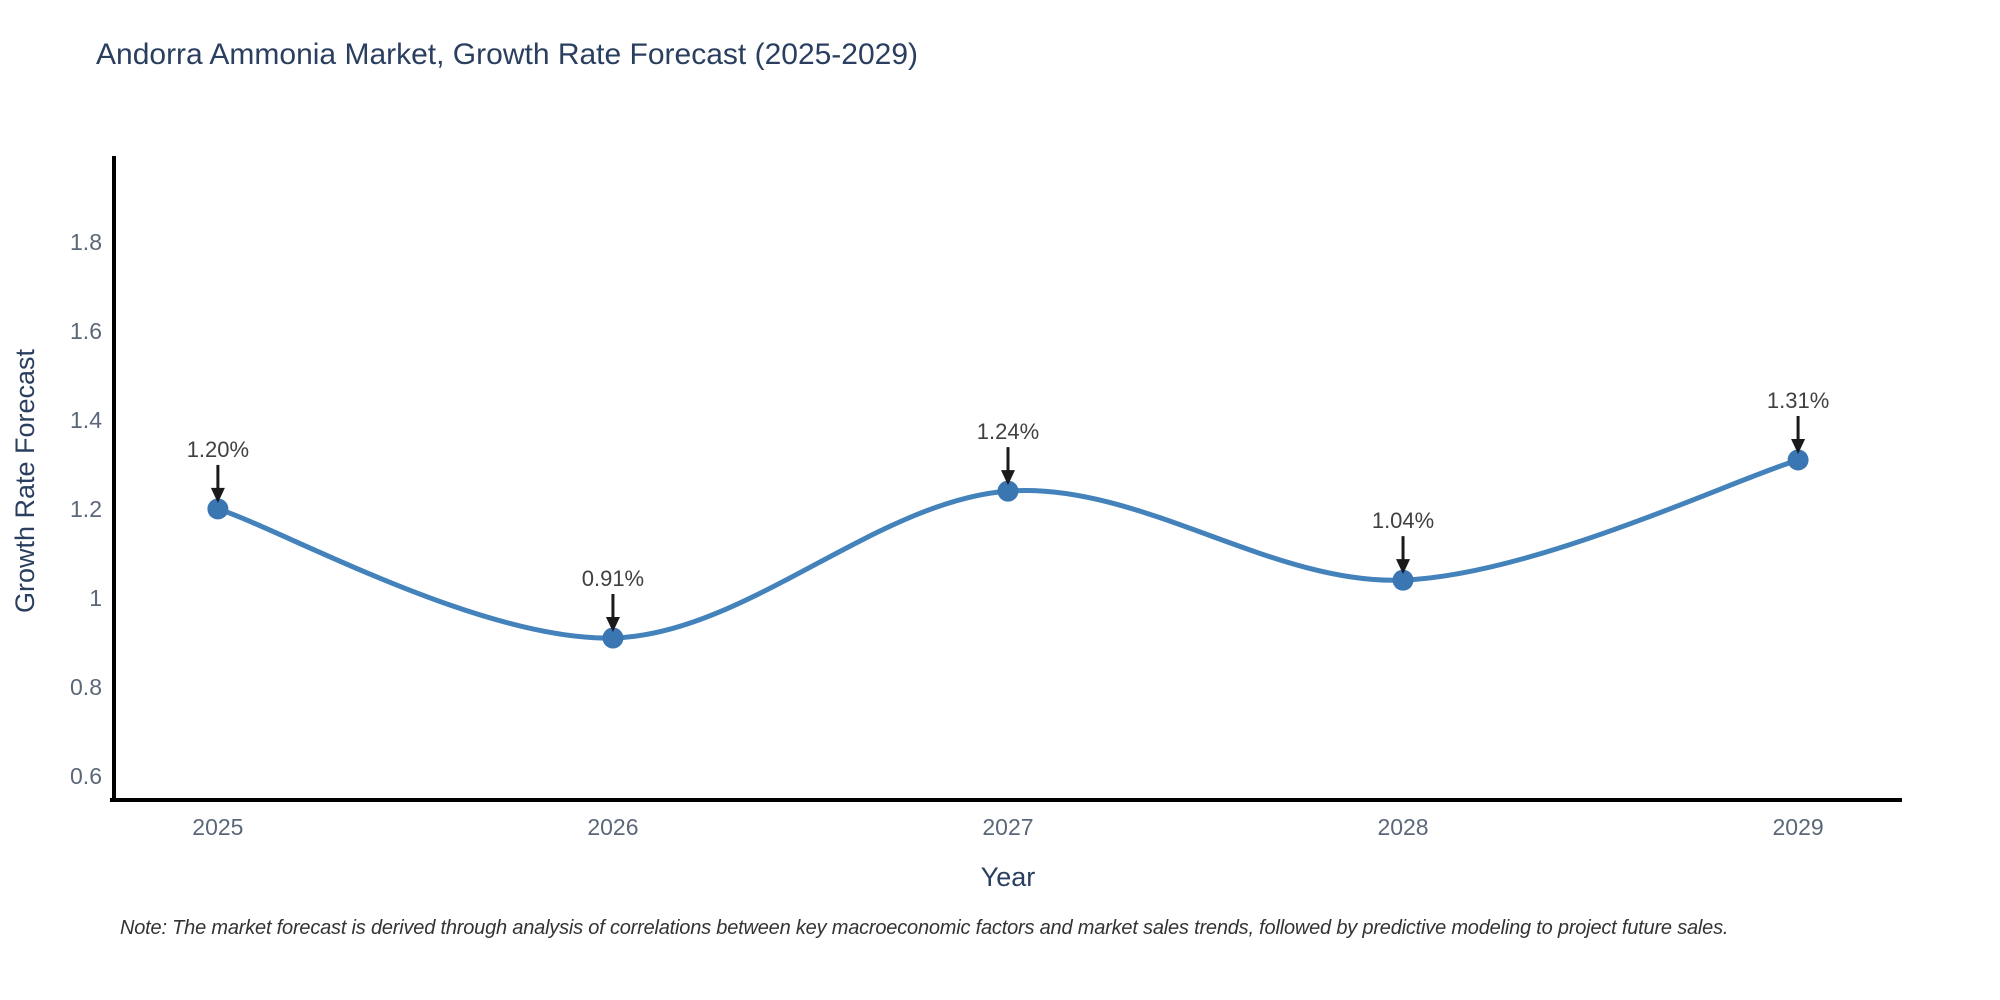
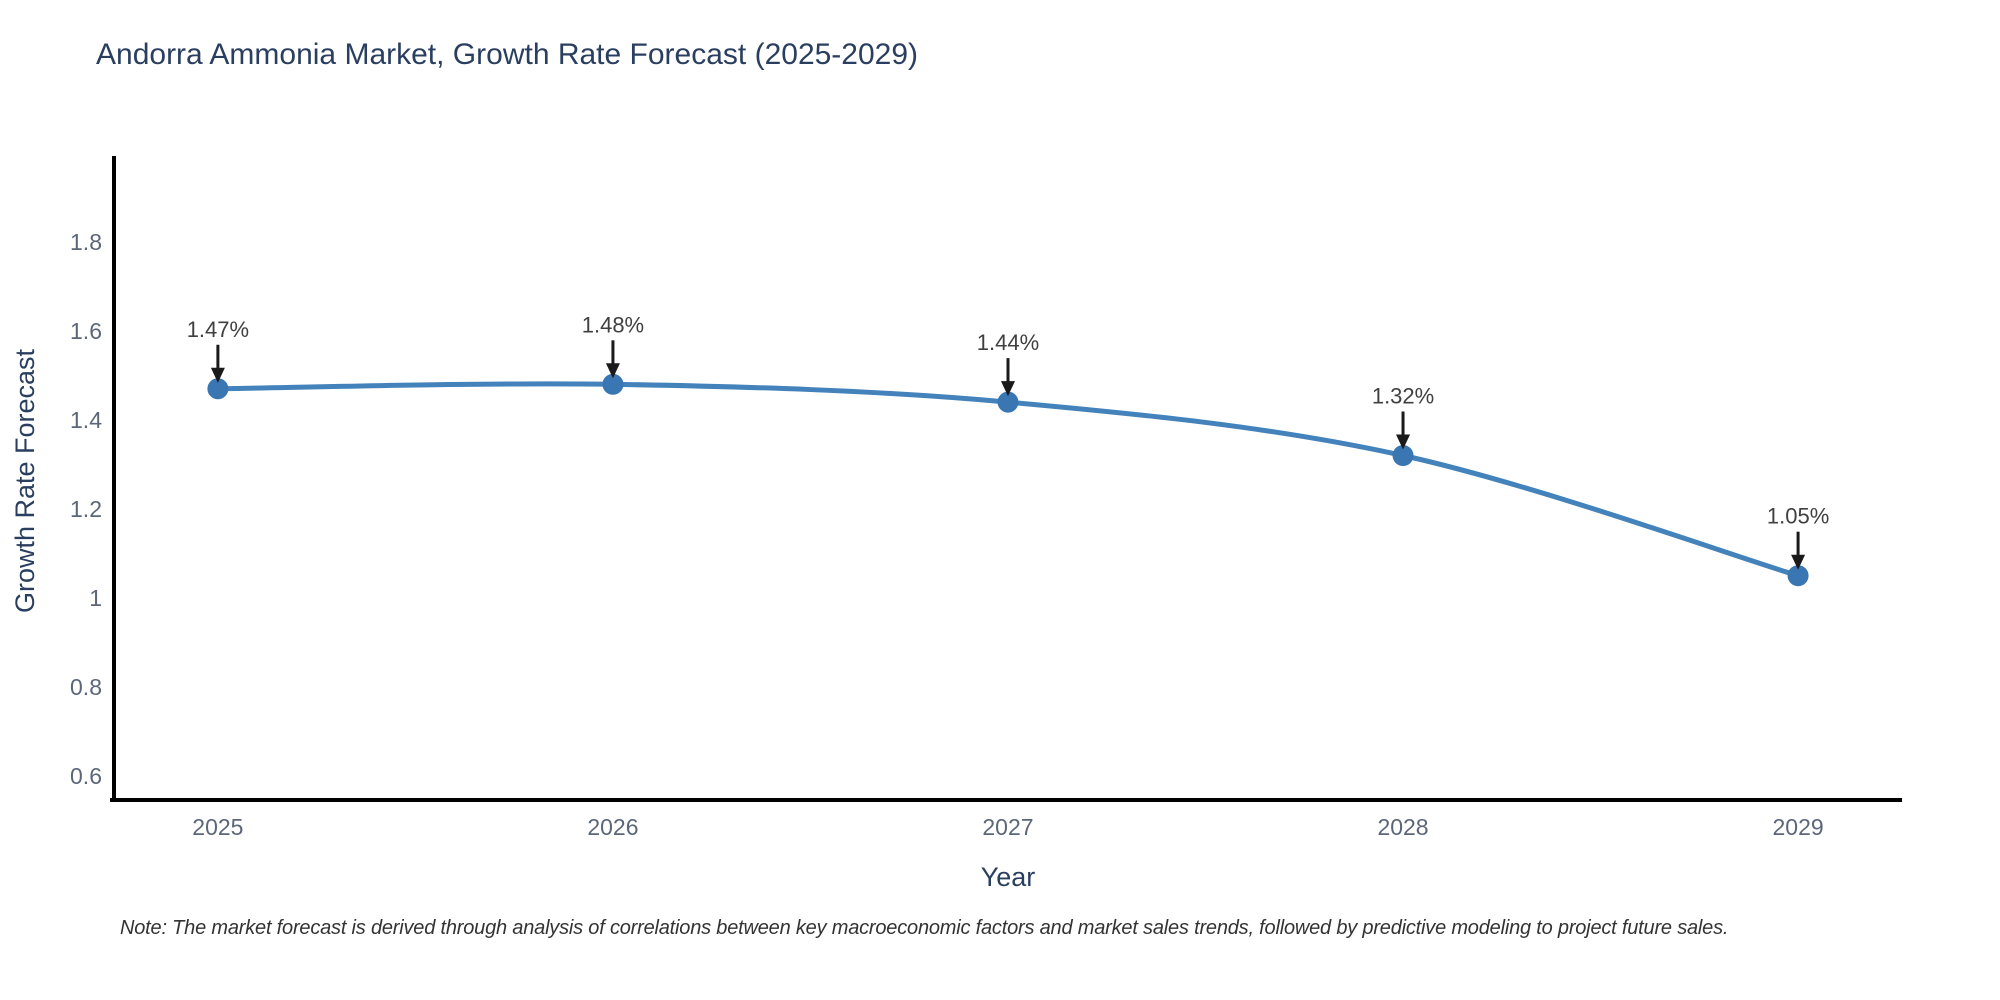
2025: 1.20% -> 1.47%
2026: 0.91% -> 1.48%
2027: 1.24% -> 1.44%
2028: 1.04% -> 1.32%
2029: 1.31% -> 1.05%
